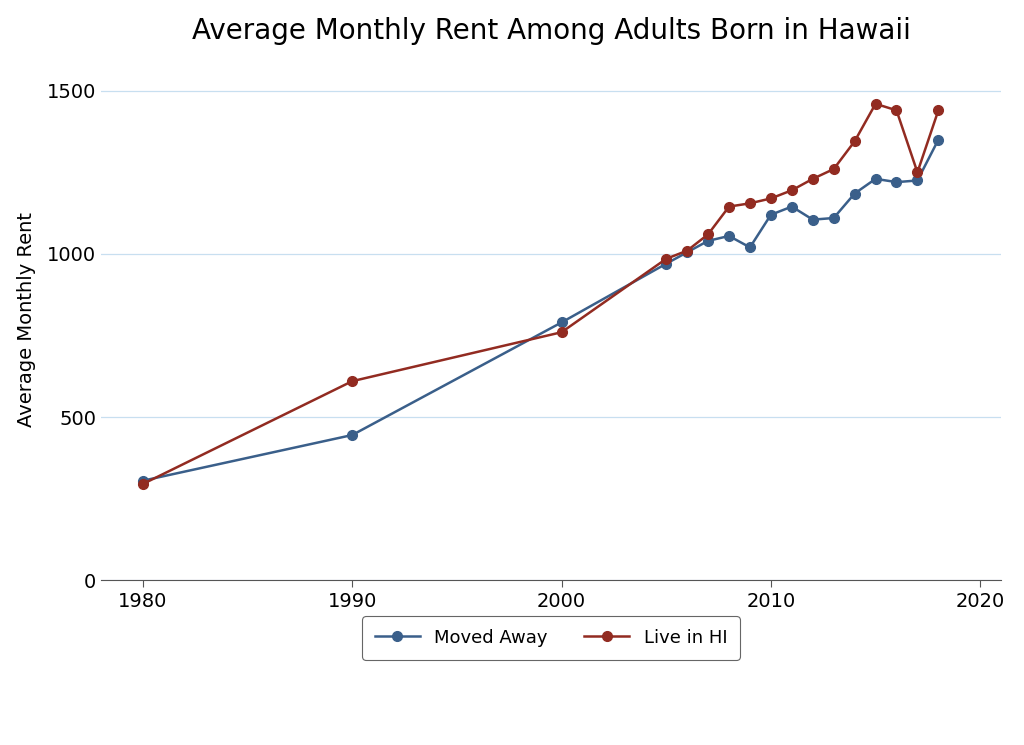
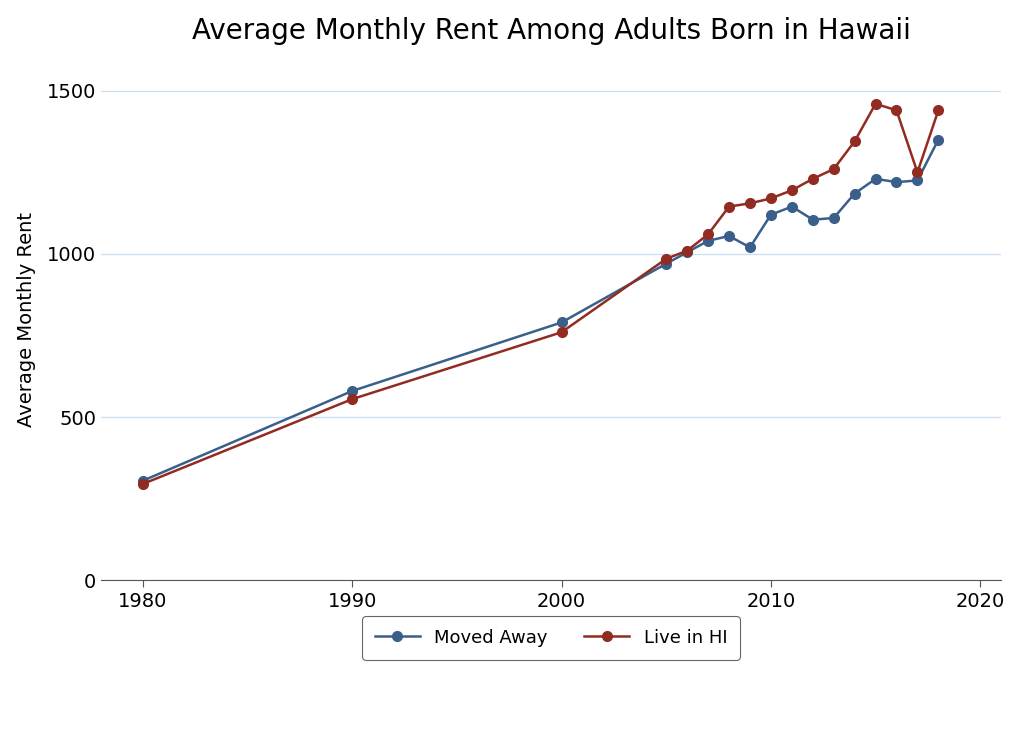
Moved Away/1990: 445 -> 580
Live in HI/1990: 610 -> 555
